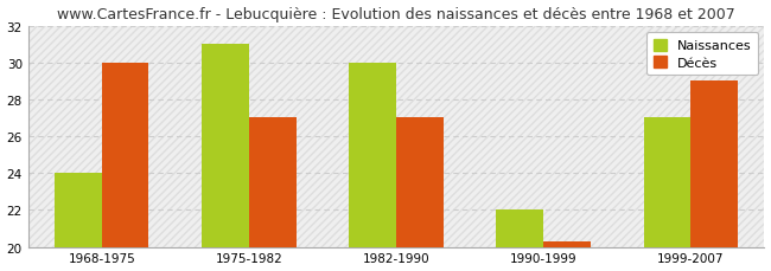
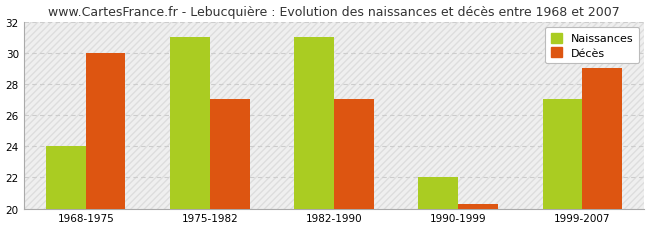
Naissances/1982-1990: 30 -> 31
